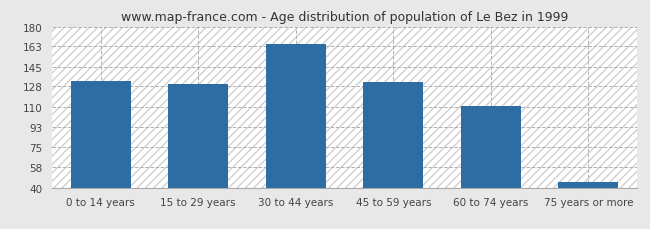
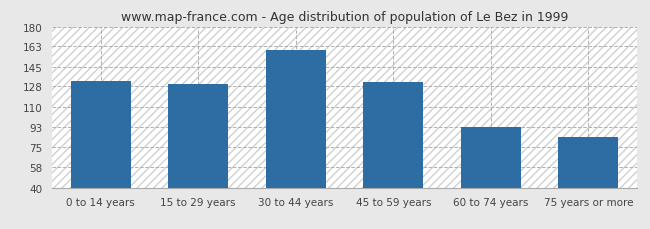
30 to 44 years: 165 -> 160
60 to 74 years: 111 -> 93
75 years or more: 45 -> 84
